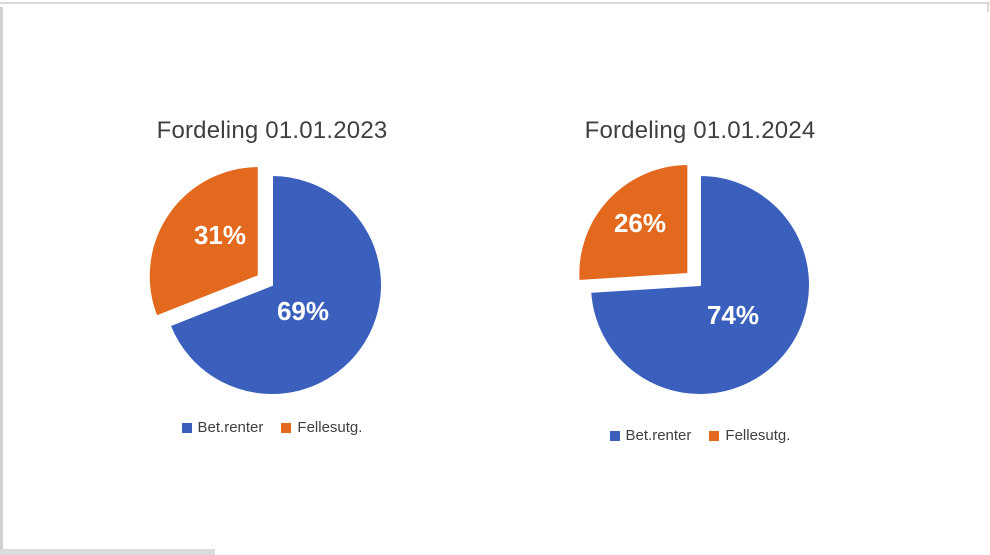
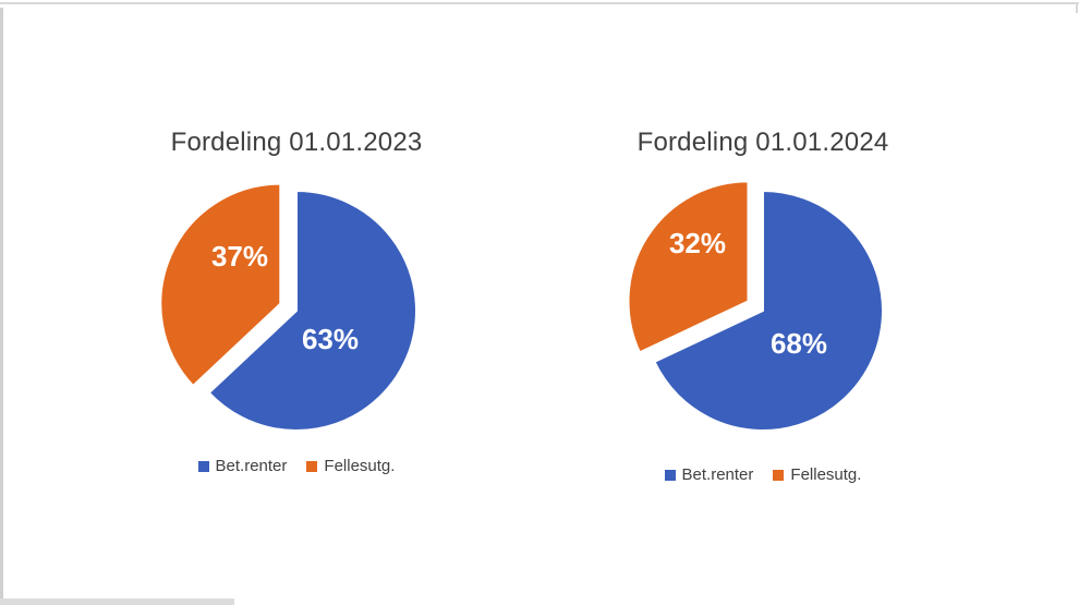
Fordeling 01.01.2023/Bet.renter: 69% -> 63%
Fordeling 01.01.2023/Fellesutg.: 31% -> 37%
Fordeling 01.01.2024/Bet.renter: 74% -> 68%
Fordeling 01.01.2024/Fellesutg.: 26% -> 32%
